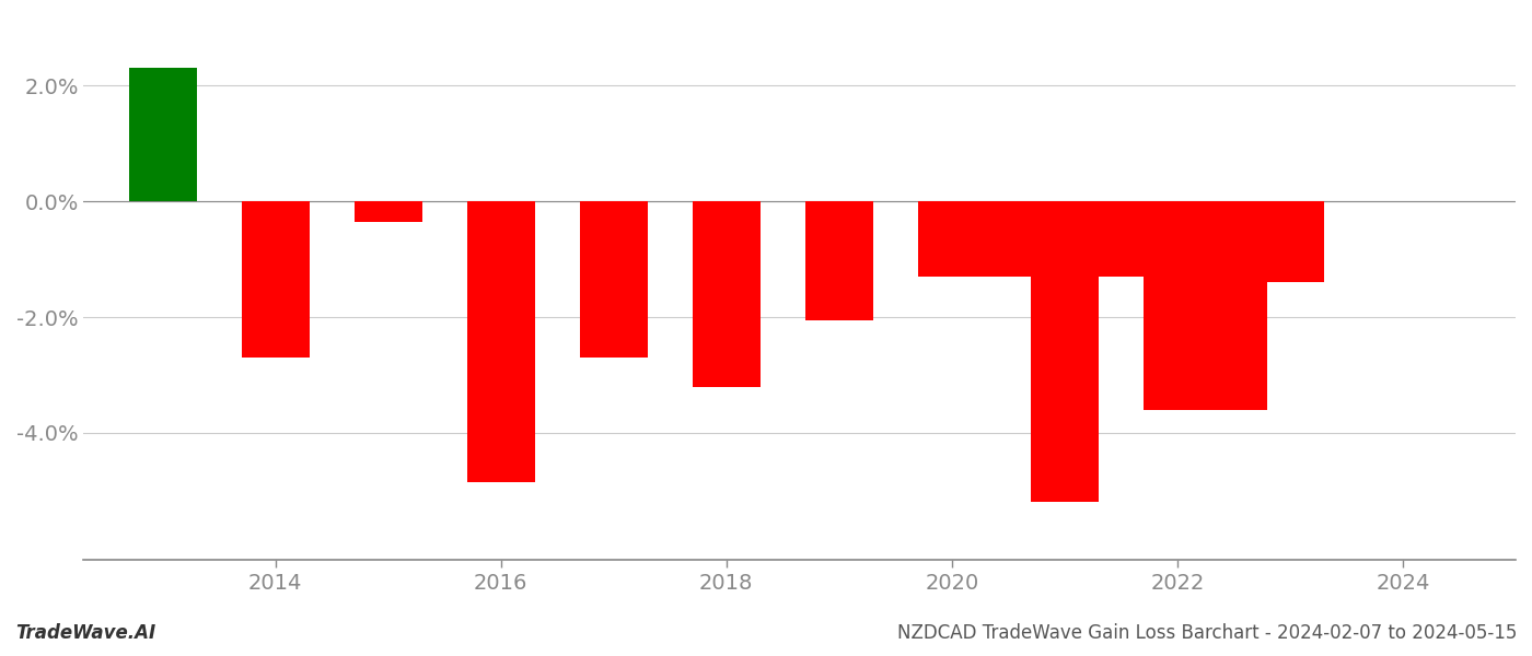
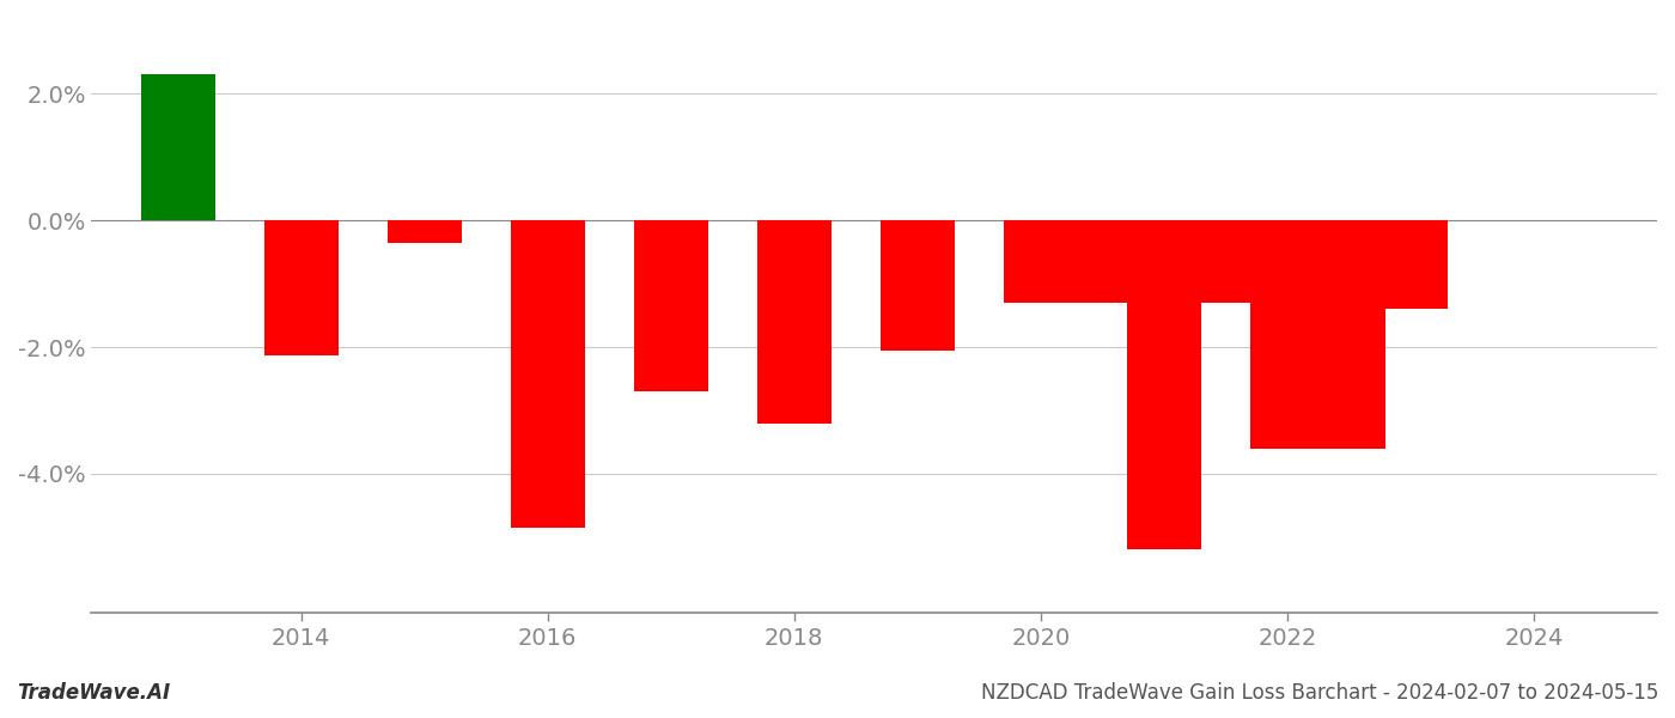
2014: -2.70% -> -2.14%
